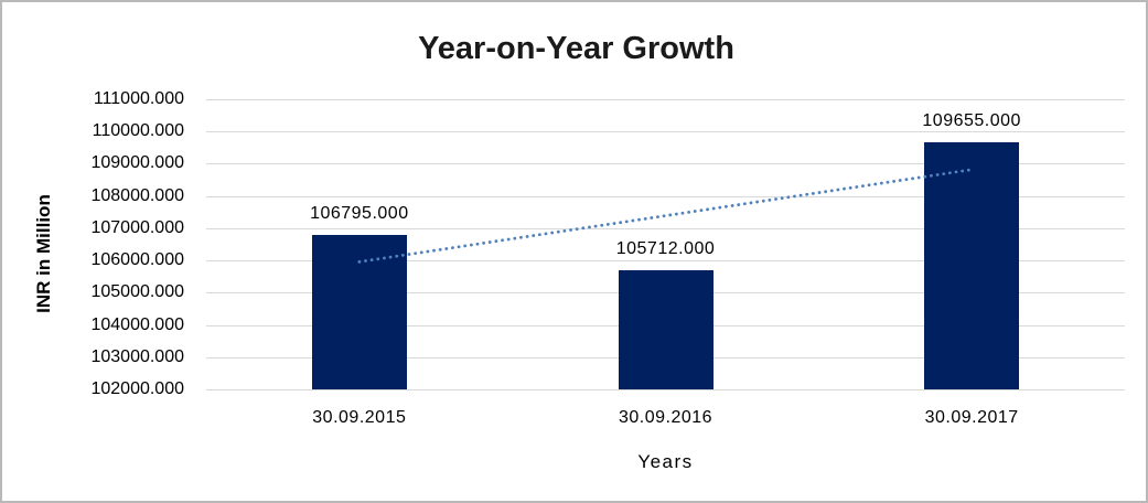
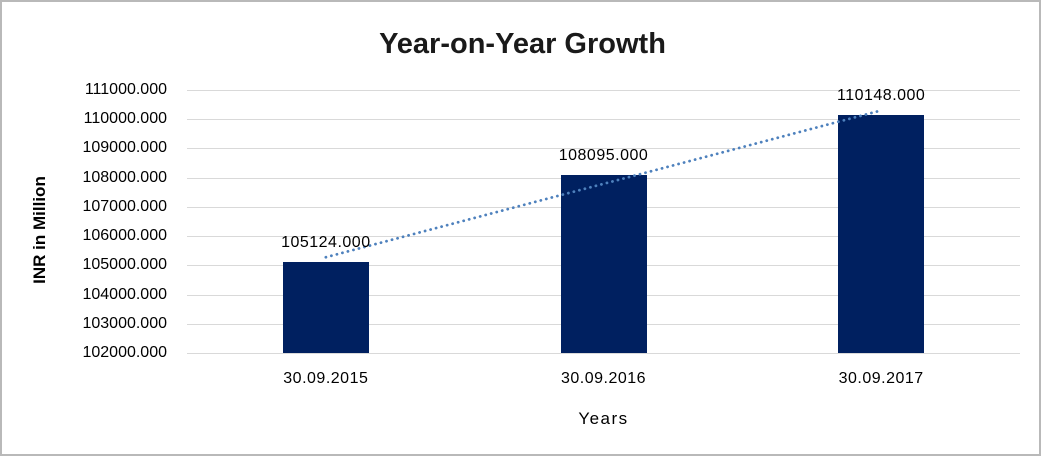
30.09.2015: 106795.000 -> 105124.000
30.09.2016: 105712.000 -> 108095.000
30.09.2017: 109655.000 -> 110148.000
